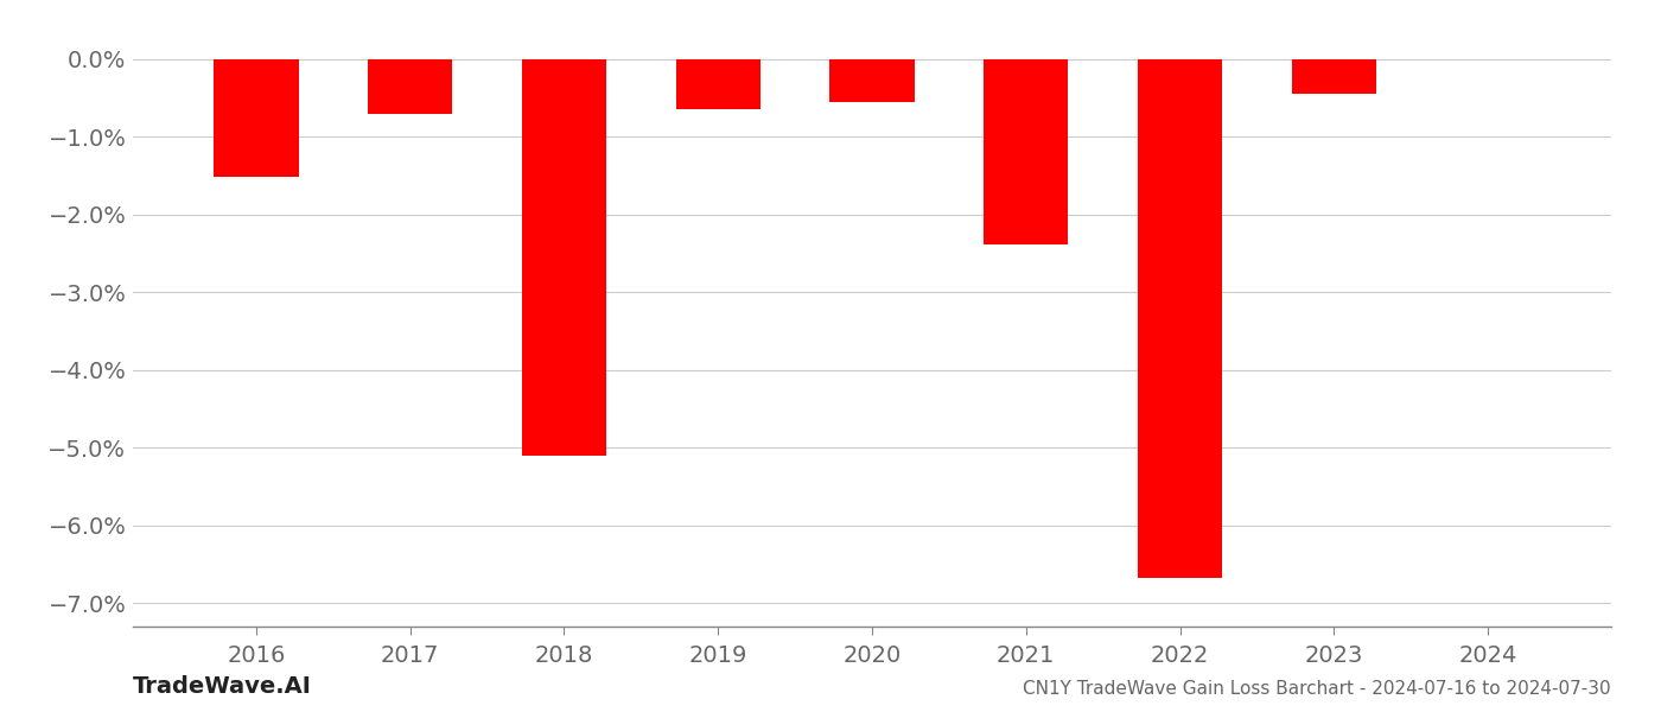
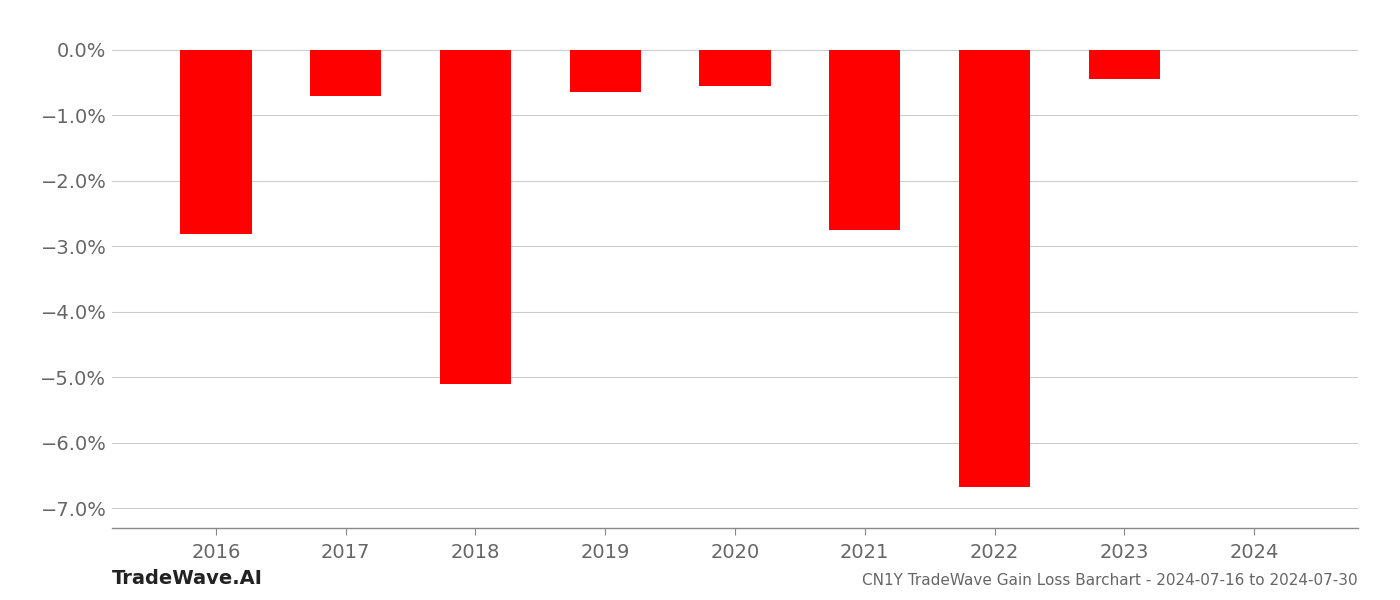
2016: -1.52% -> -2.82%
2021: -2.38% -> -2.75%
